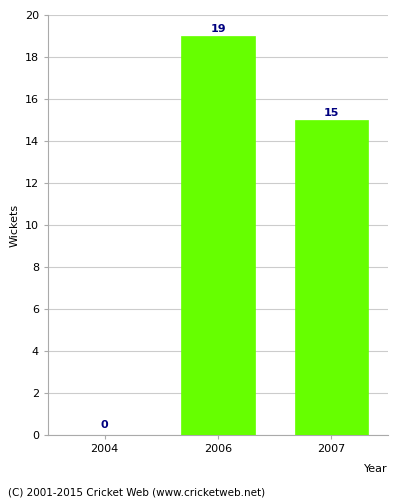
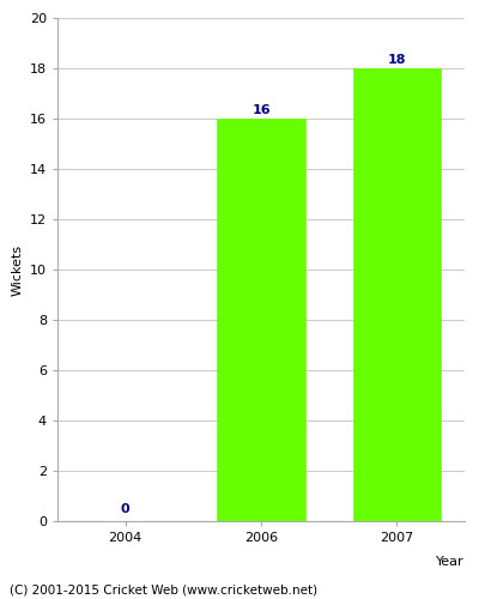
2006: 19 -> 16
2007: 15 -> 18
